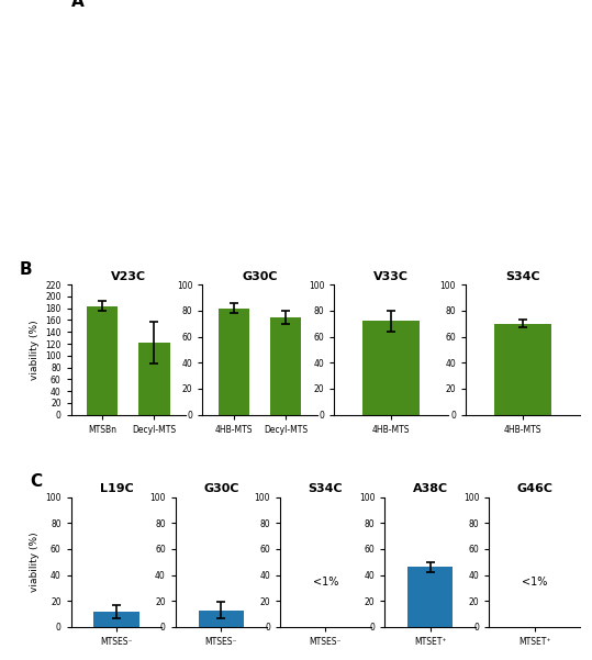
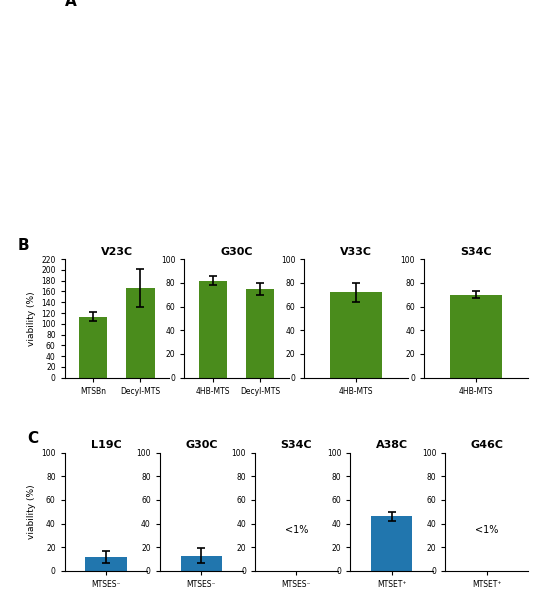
V23C/MTSBn: 184 -> 113
V23C/Decyl-MTS: 122 -> 167
